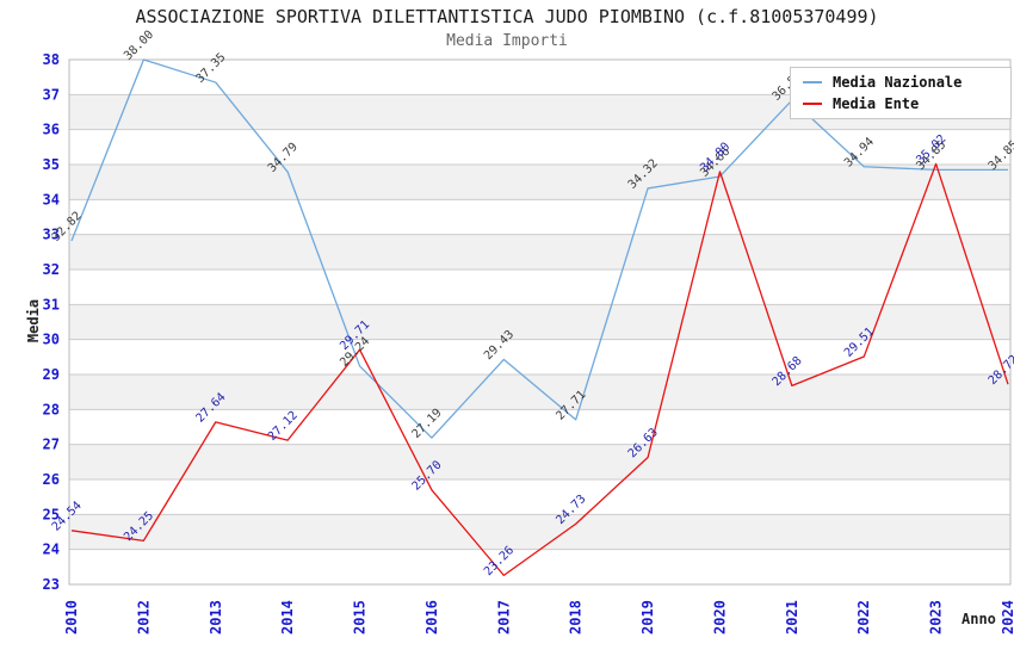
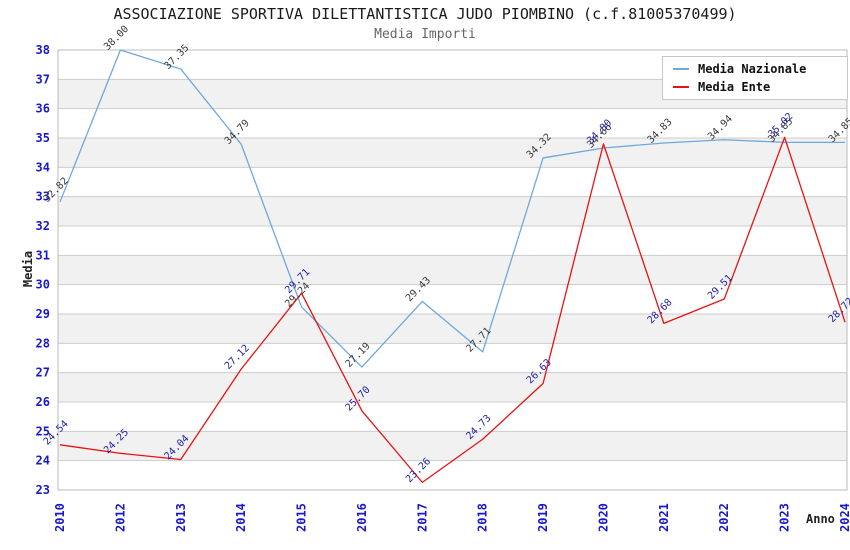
Media Ente/2013: 27.64 -> 24.04
Media Nazionale/2021: 36.84 -> 34.83
